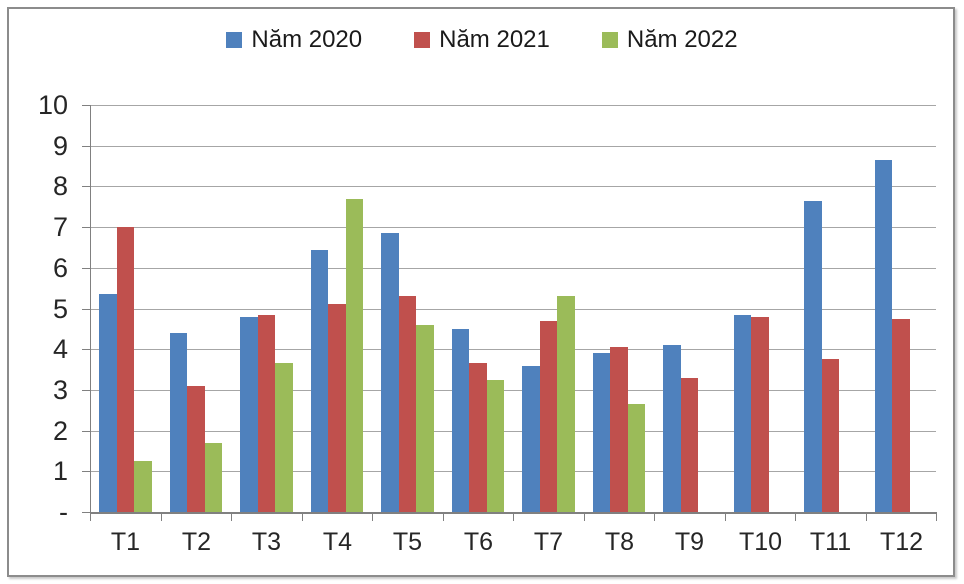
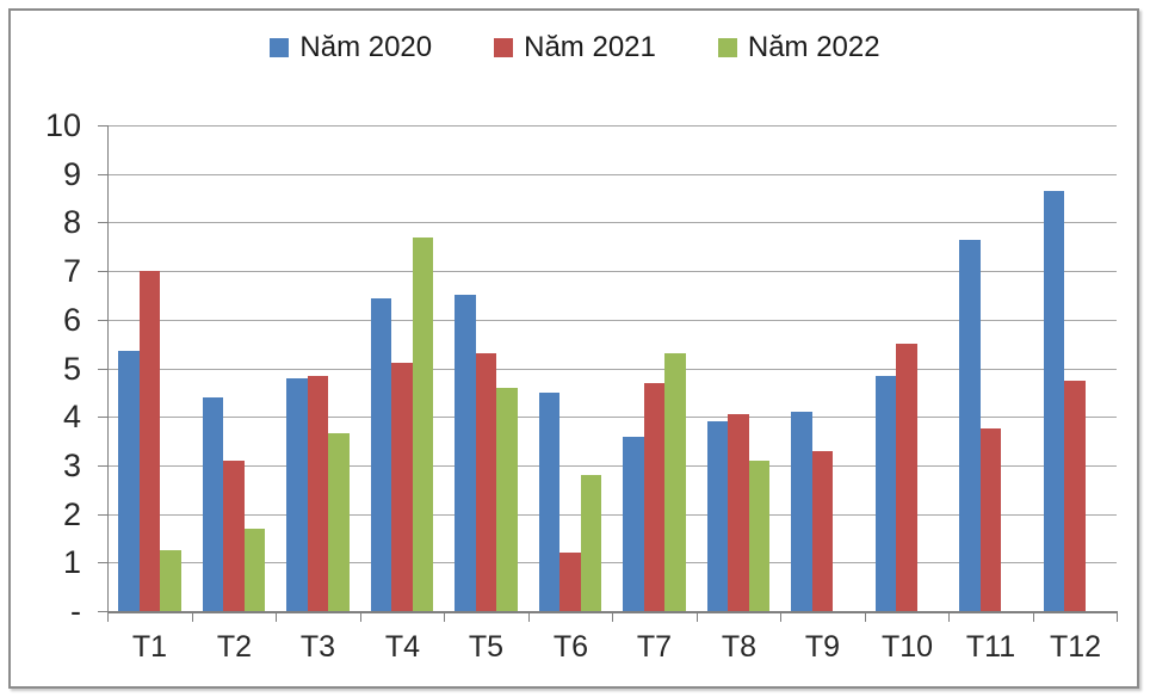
Năm 2020/T5: 6.8 -> 6.5
Năm 2021/T6: 3.6 -> 1.2
Năm 2022/T6: 3.2 -> 2.8
Năm 2022/T8: 2.6 -> 3.1
Năm 2021/T10: 4.8 -> 5.5
